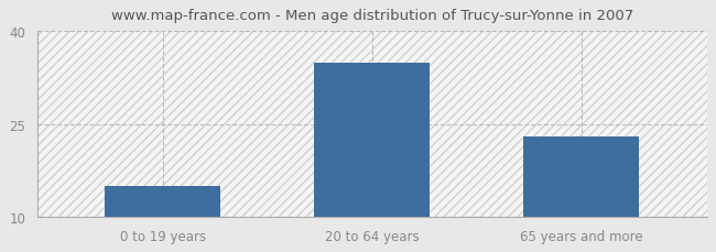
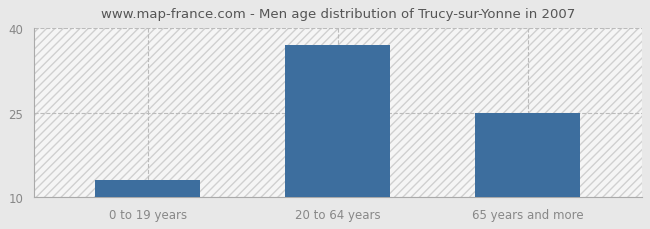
0 to 19 years: 15 -> 13
20 to 64 years: 35 -> 37
65 years and more: 23 -> 25
